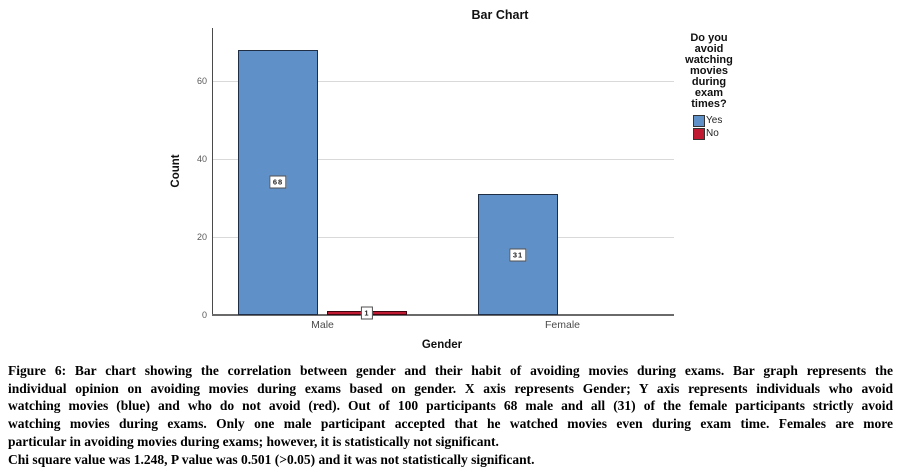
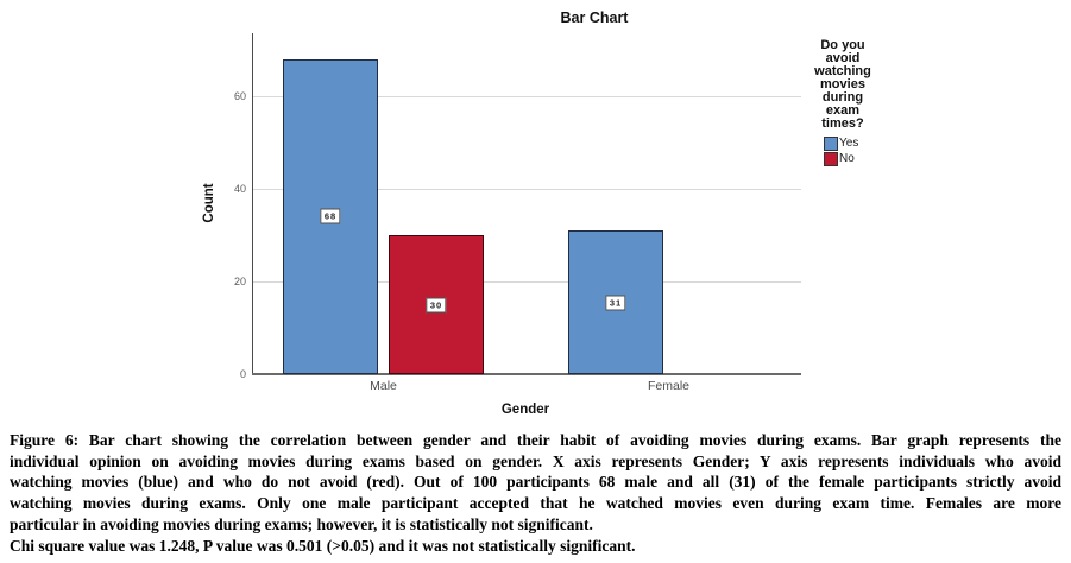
No/Male: 1 -> 30
